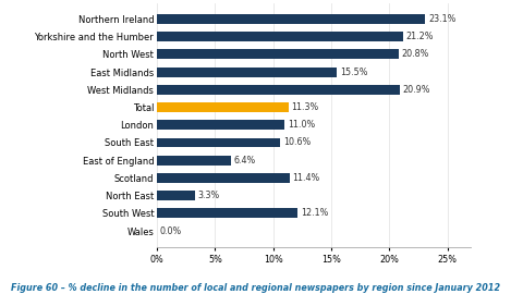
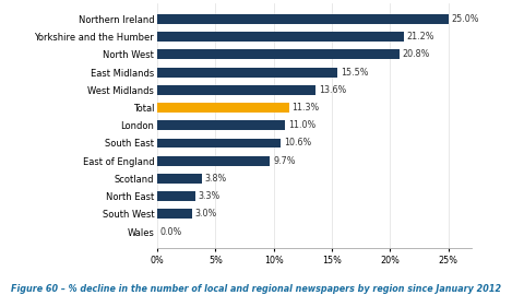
Northern Ireland: 23.1% -> 25.0%
West Midlands: 20.9% -> 13.6%
East of England: 6.4% -> 9.7%
Scotland: 11.4% -> 3.8%
South West: 12.1% -> 3.0%
